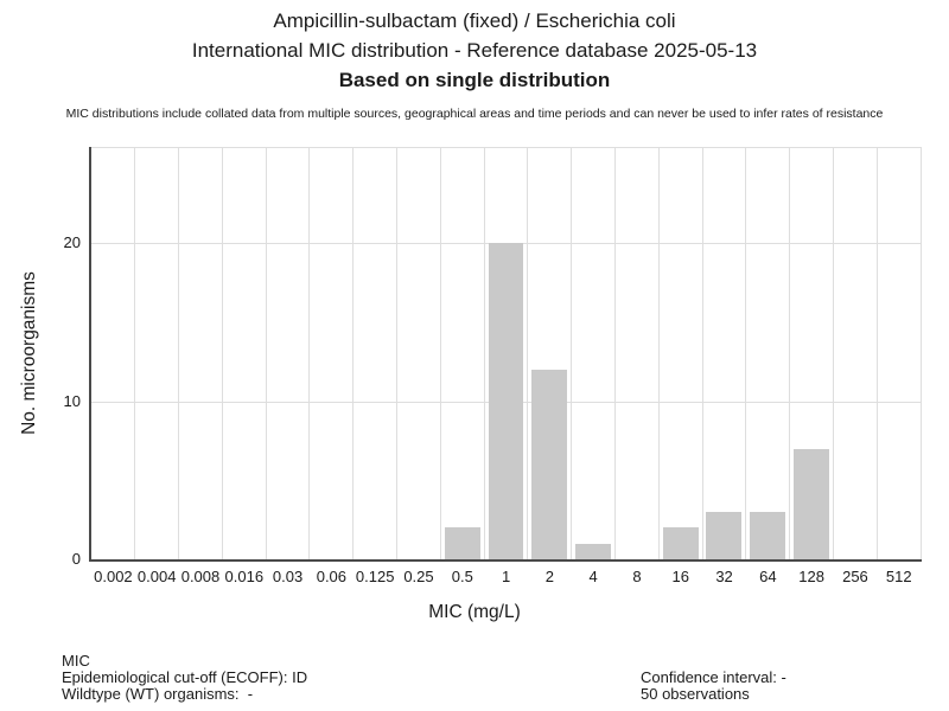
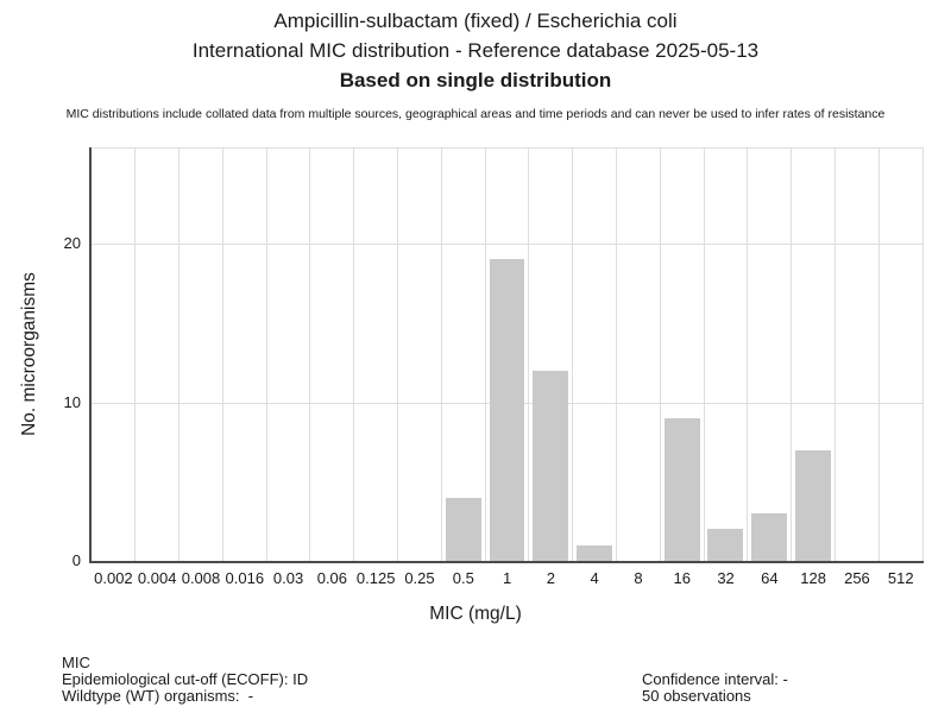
0.5: 2 -> 4
1: 20 -> 19
16: 2 -> 9
32: 3 -> 2
